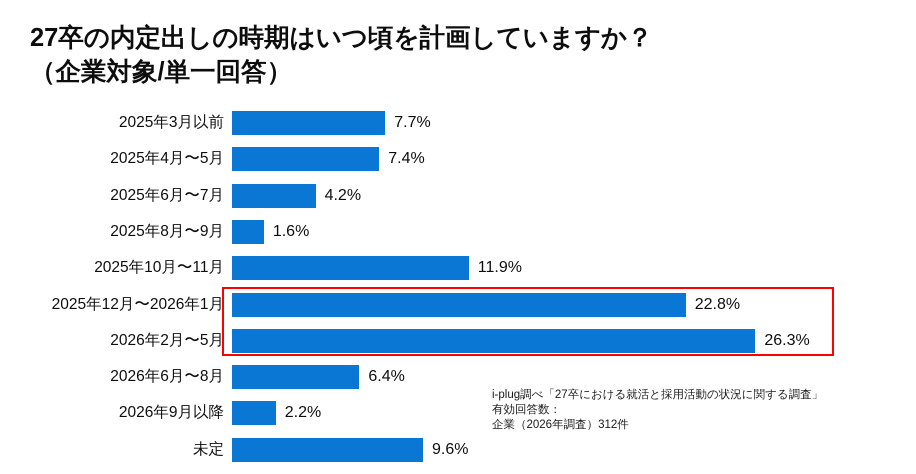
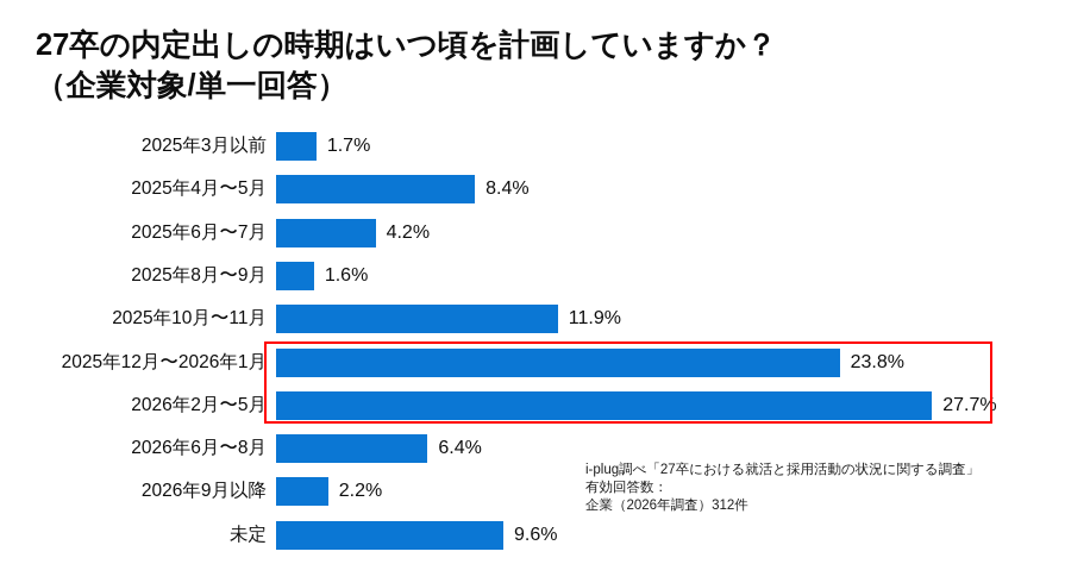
2025年3月以前: 7.7% -> 1.7%
2025年4月〜5月: 7.4% -> 8.4%
2025年12月〜2026年1月: 22.8% -> 23.8%
2026年2月〜5月: 26.3% -> 27.7%
